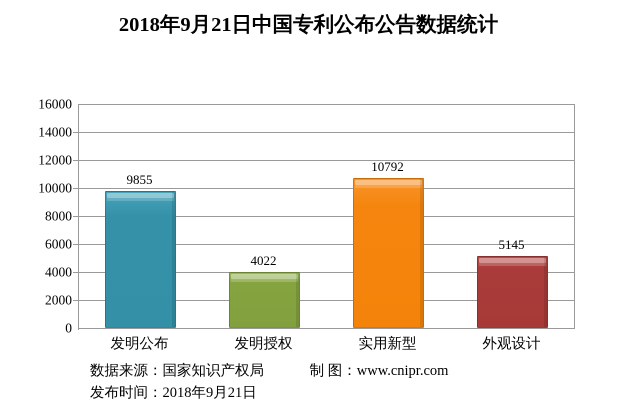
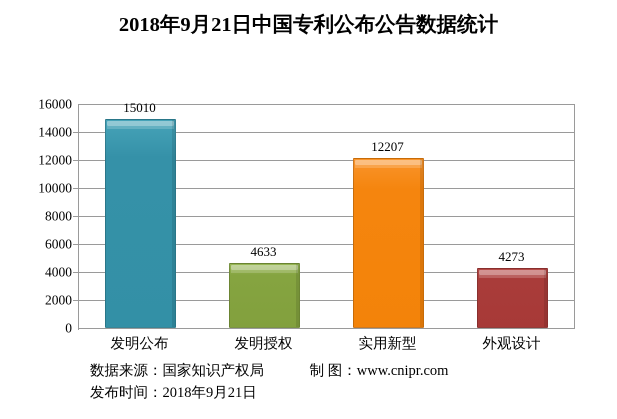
发明公布: 9855 -> 15010
发明授权: 4022 -> 4633
实用新型: 10792 -> 12207
外观设计: 5145 -> 4273
